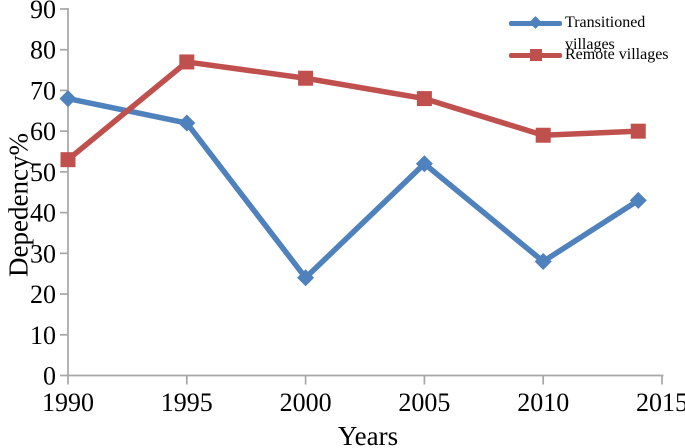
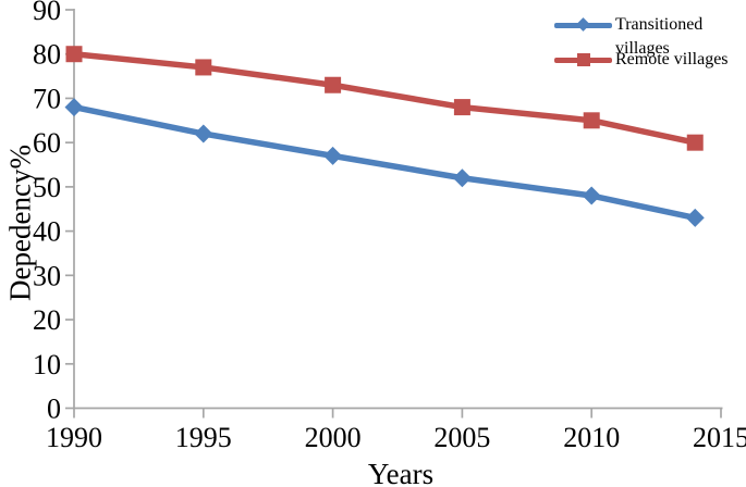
Remote villages/1990: 53 -> 80
Transitioned villages/2000: 24 -> 57
Transitioned villages/2010: 28 -> 48
Remote villages/2010: 59 -> 65
